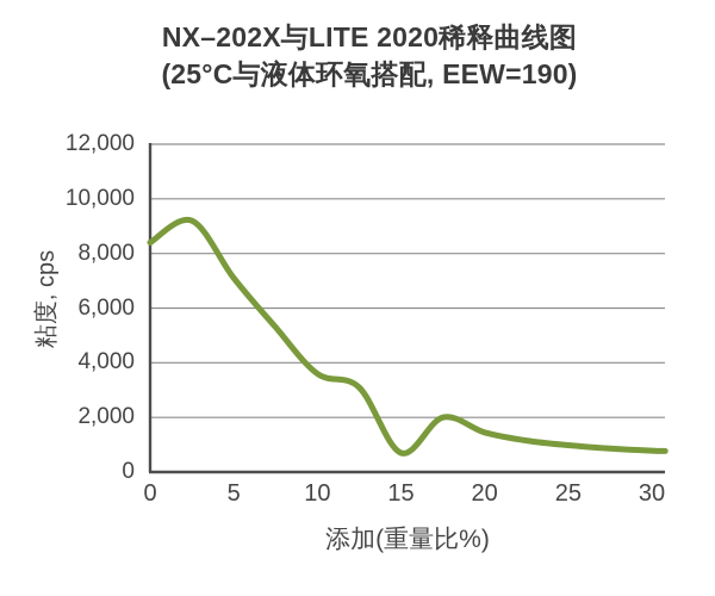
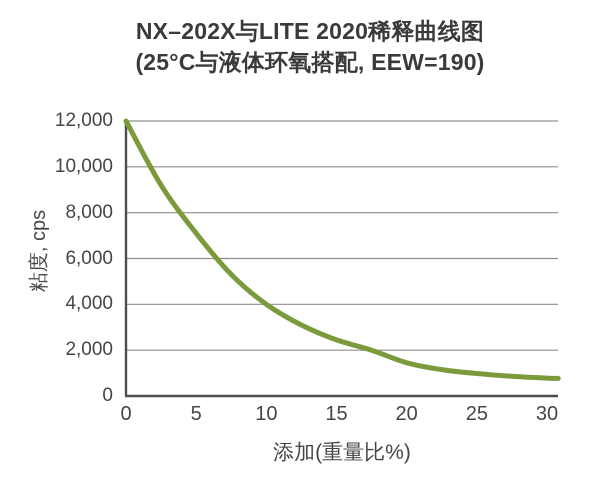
0: 8400 -> 12000
10: 3600 -> 4000
15: 700 -> 2400
